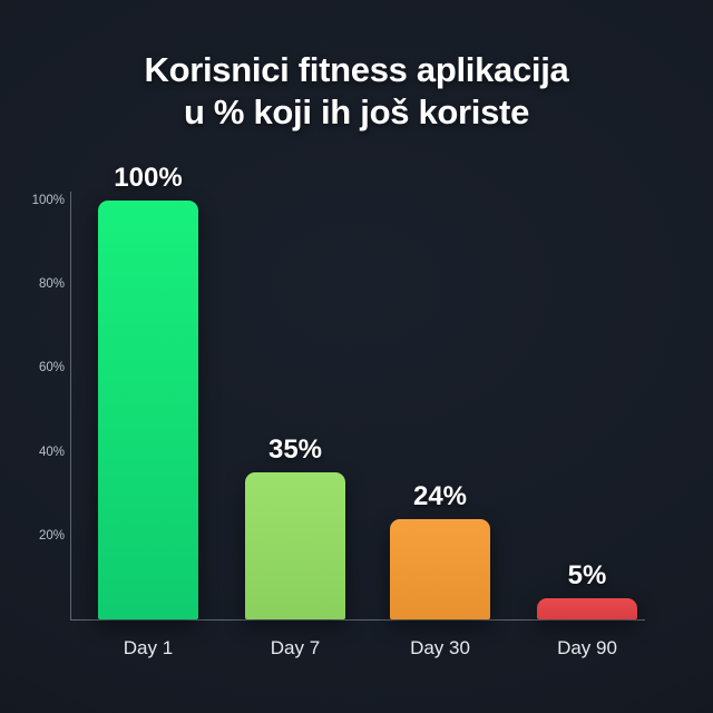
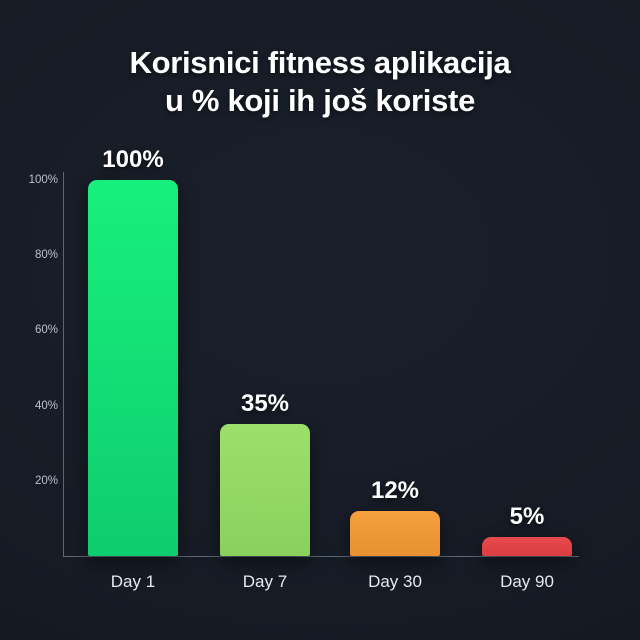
Day 30: 24% -> 12%
